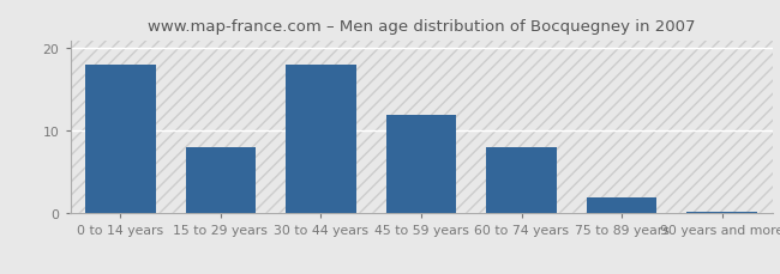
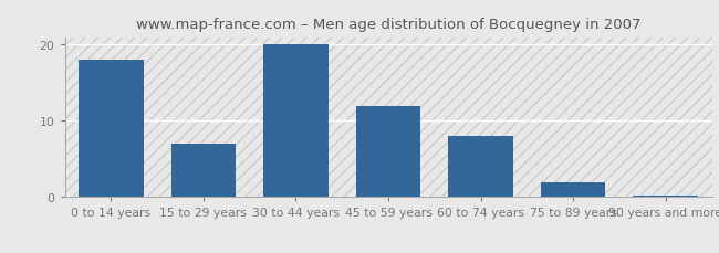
15 to 29 years: 8.0 -> 7.0
30 to 44 years: 18.0 -> 20.0
